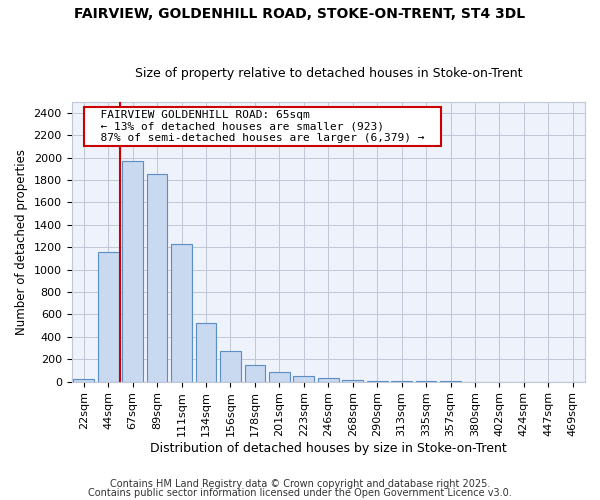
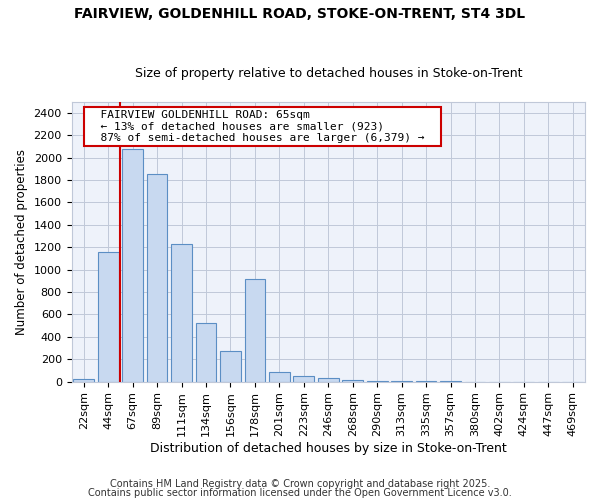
67sqm: 1970 -> 2080
178sqm: 150 -> 920
